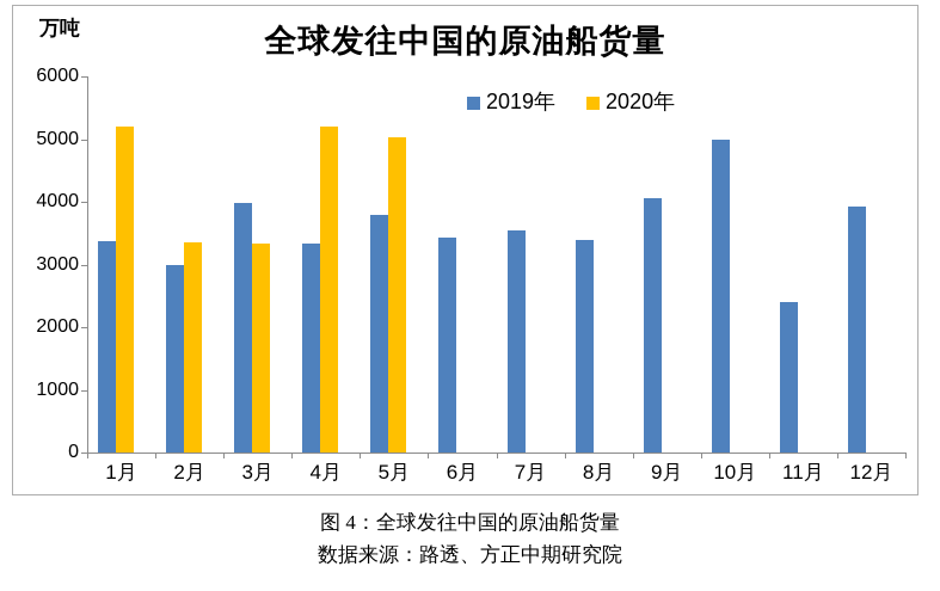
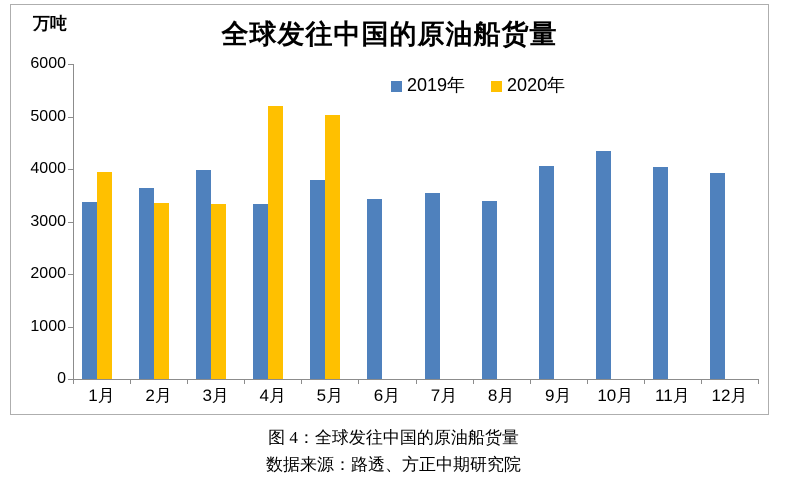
2020年/1月: 5200 -> 4000
2019年/2月: 3000 -> 3600
2019年/10月: 5000 -> 4400
2019年/11月: 2400 -> 4000
